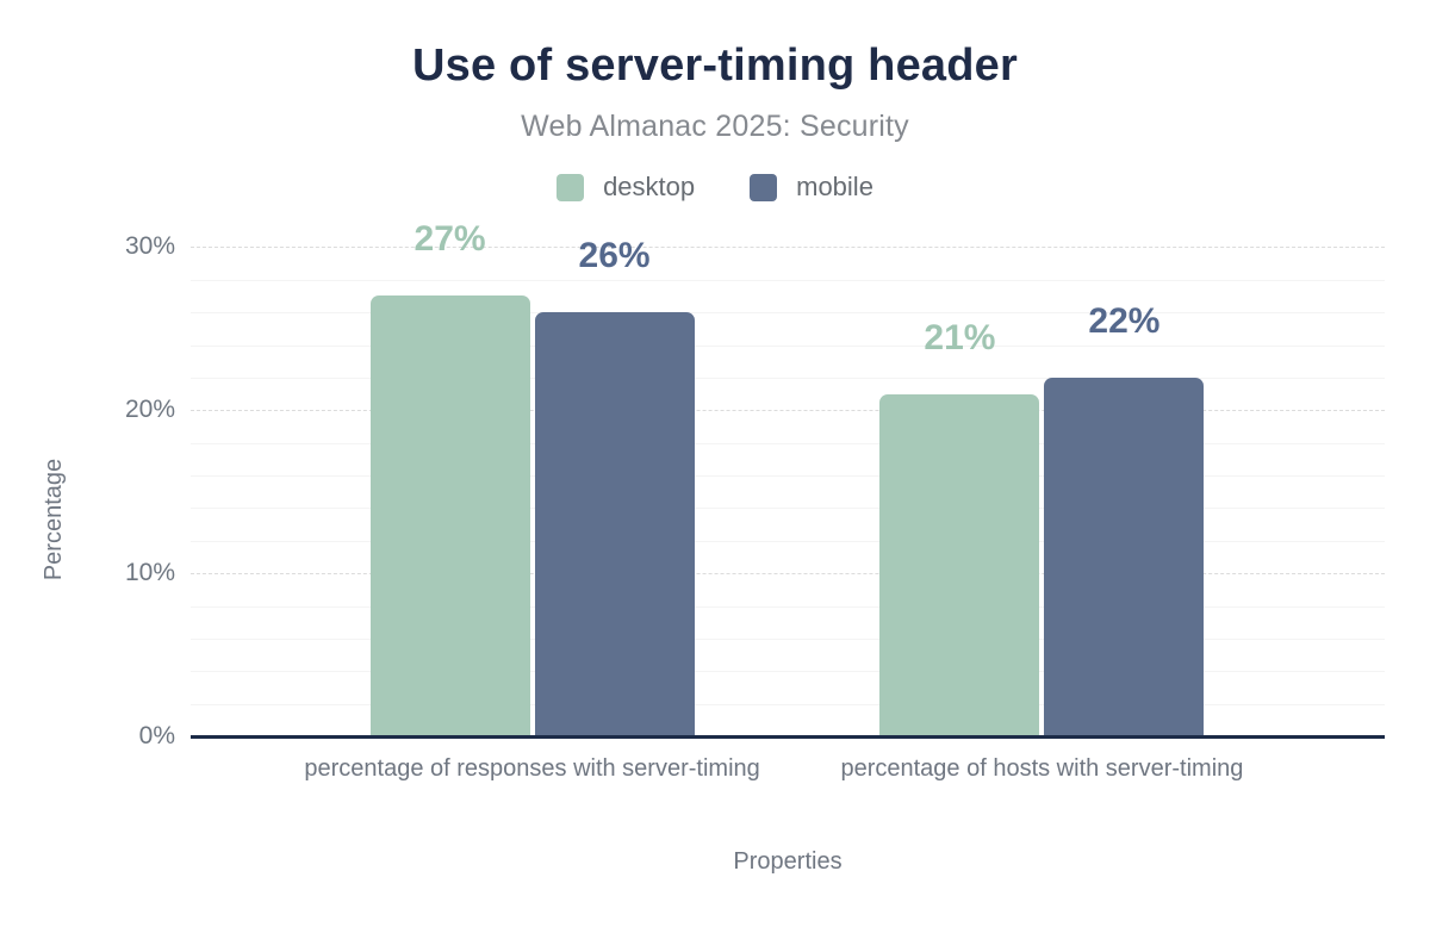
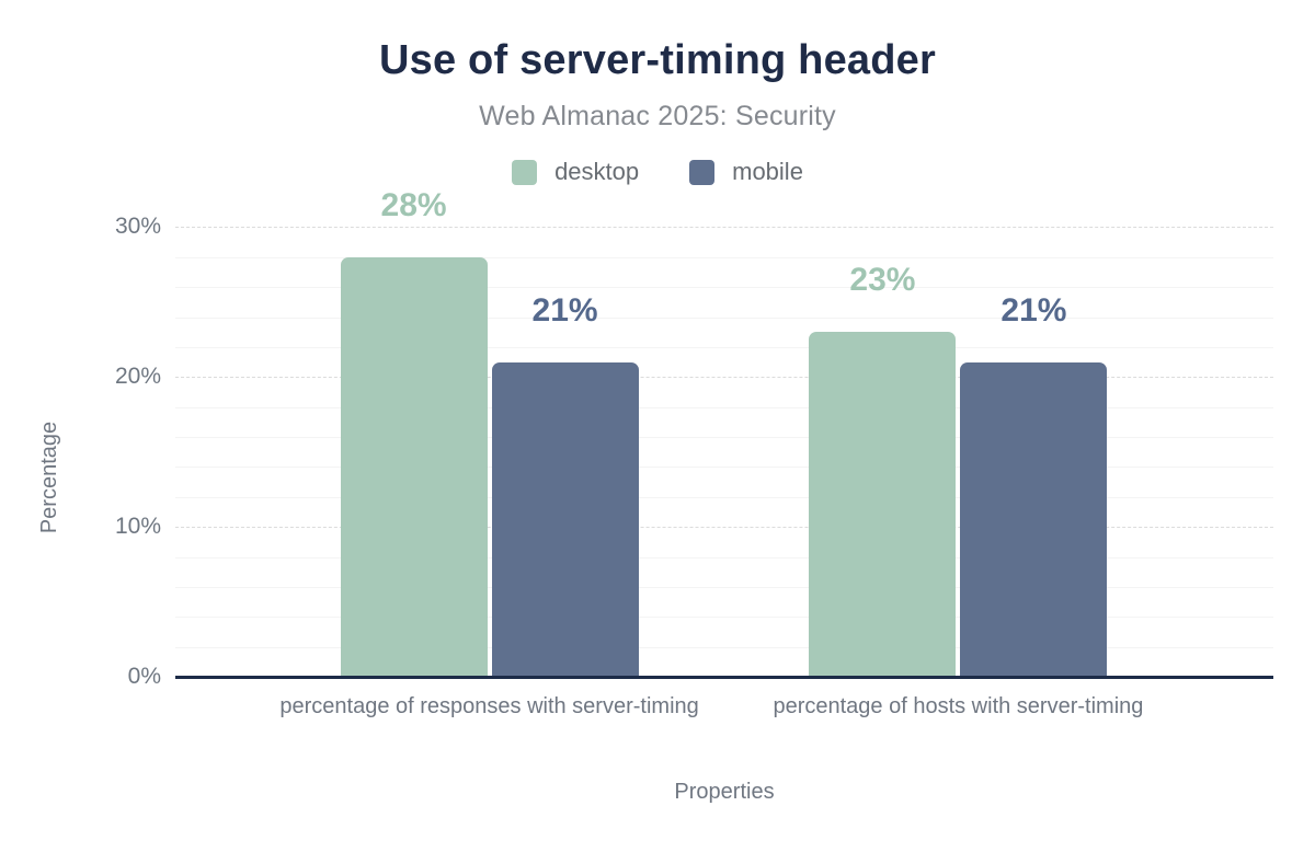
desktop/percentage of responses with server-timing: 27% -> 28%
mobile/percentage of responses with server-timing: 26% -> 21%
desktop/percentage of hosts with server-timing: 21% -> 23%
mobile/percentage of hosts with server-timing: 22% -> 21%
